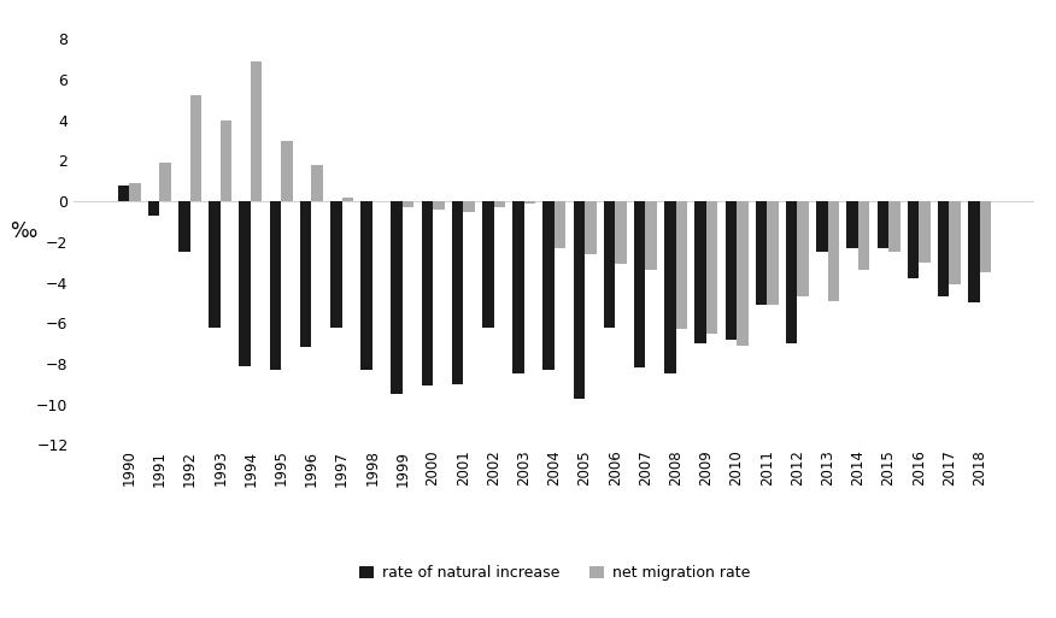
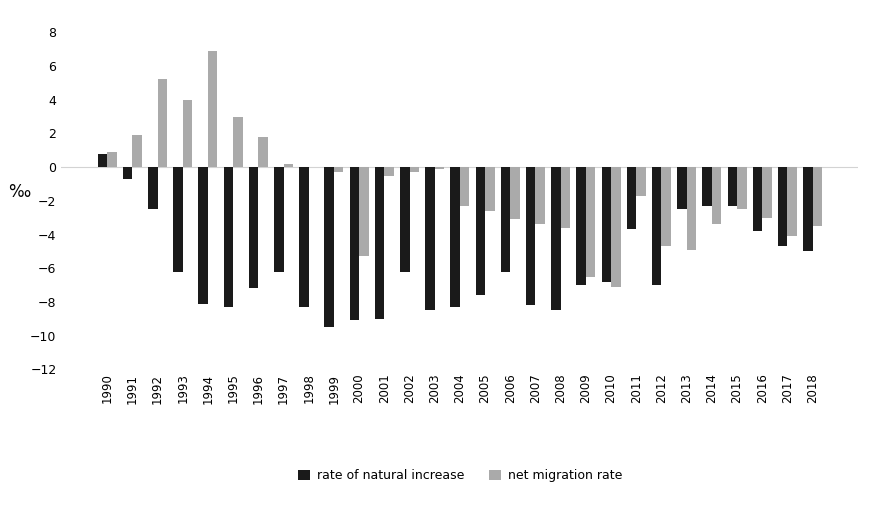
net migration rate/2000: -0.4 -> -5.3
rate of natural increase/2005: -9.7 -> -7.6
net migration rate/2008: -6.3 -> -3.6
rate of natural increase/2011: -5.1 -> -3.7
net migration rate/2011: -5.1 -> -1.7
